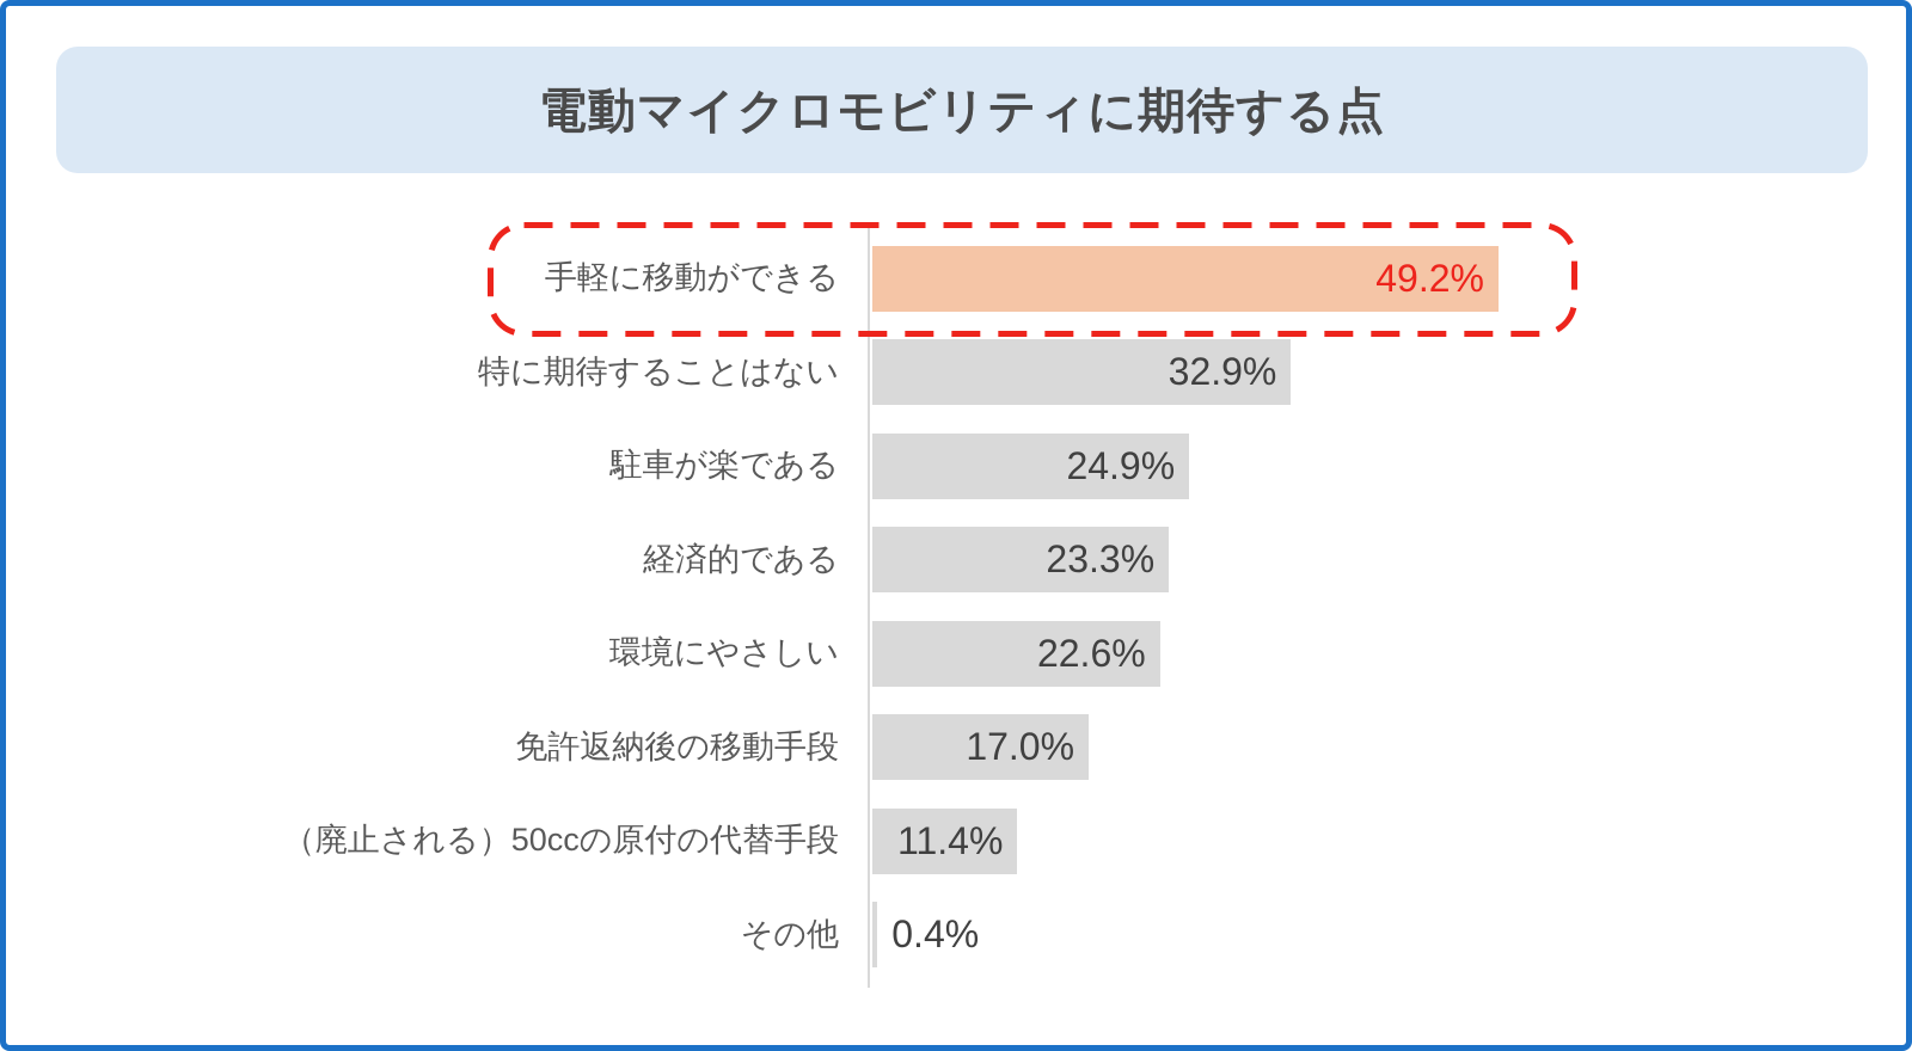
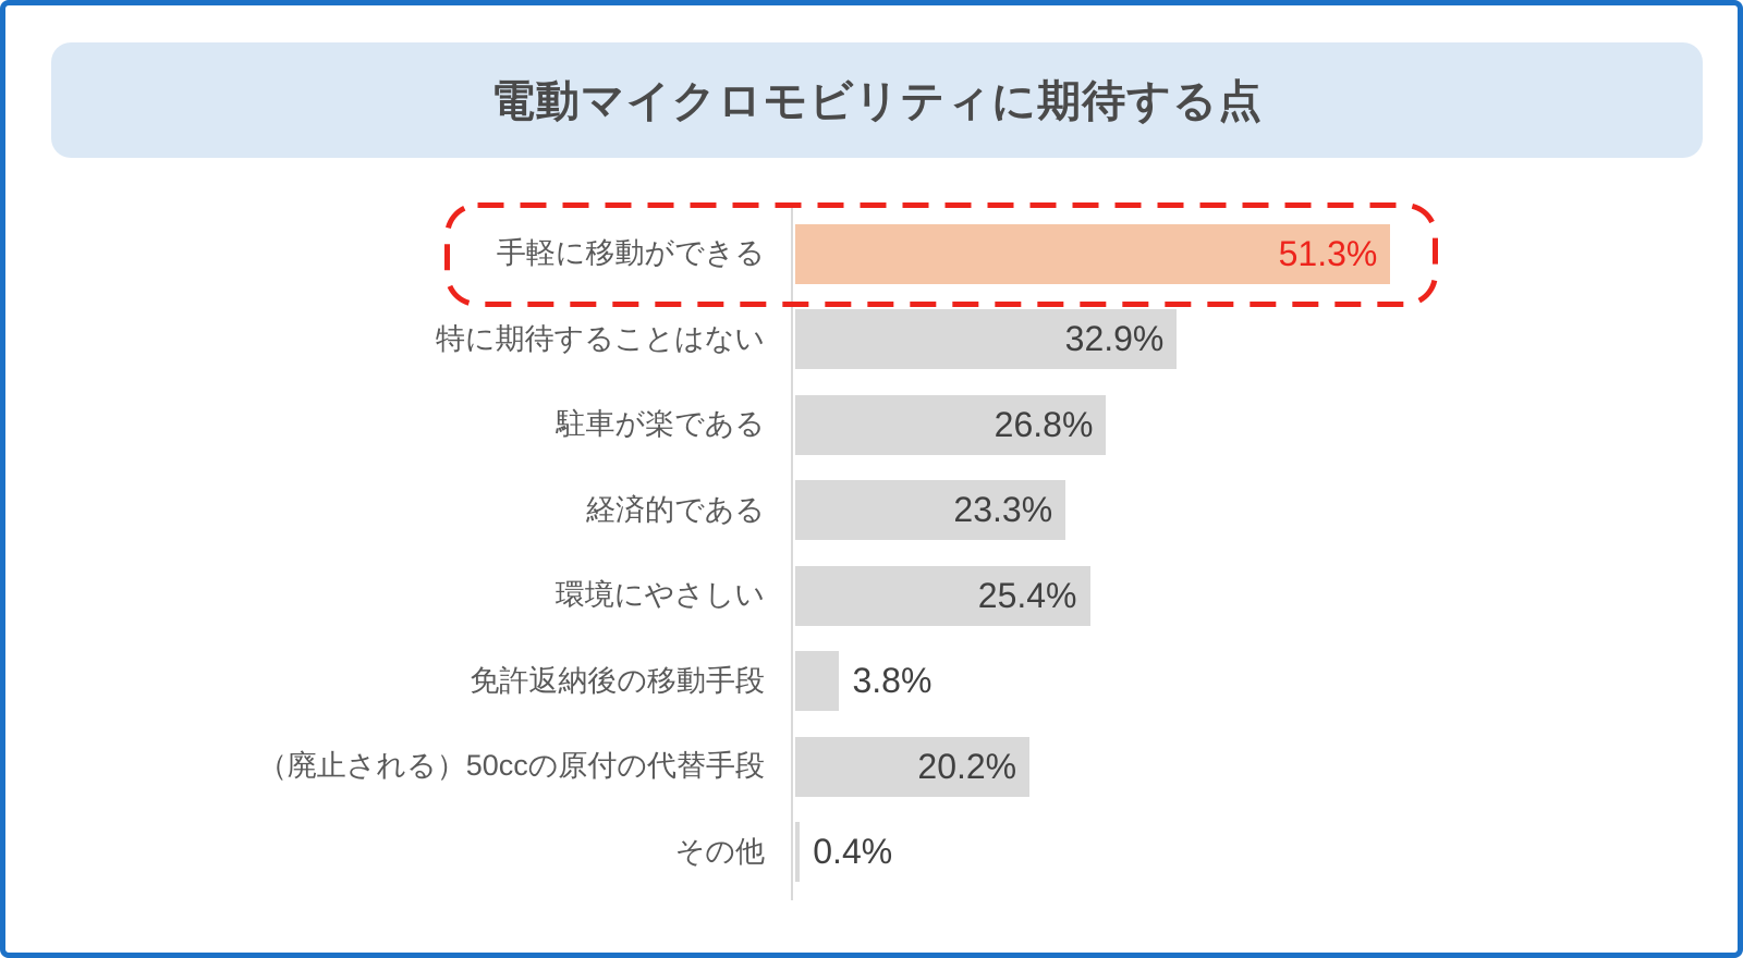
手軽に移動ができる: 49.2% -> 51.3%
駐車が楽である: 24.9% -> 26.8%
環境にやさしい: 22.6% -> 25.4%
免許返納後の移動手段: 17.0% -> 3.8%
（廃止される）50ccの原付の代替手段: 11.4% -> 20.2%
